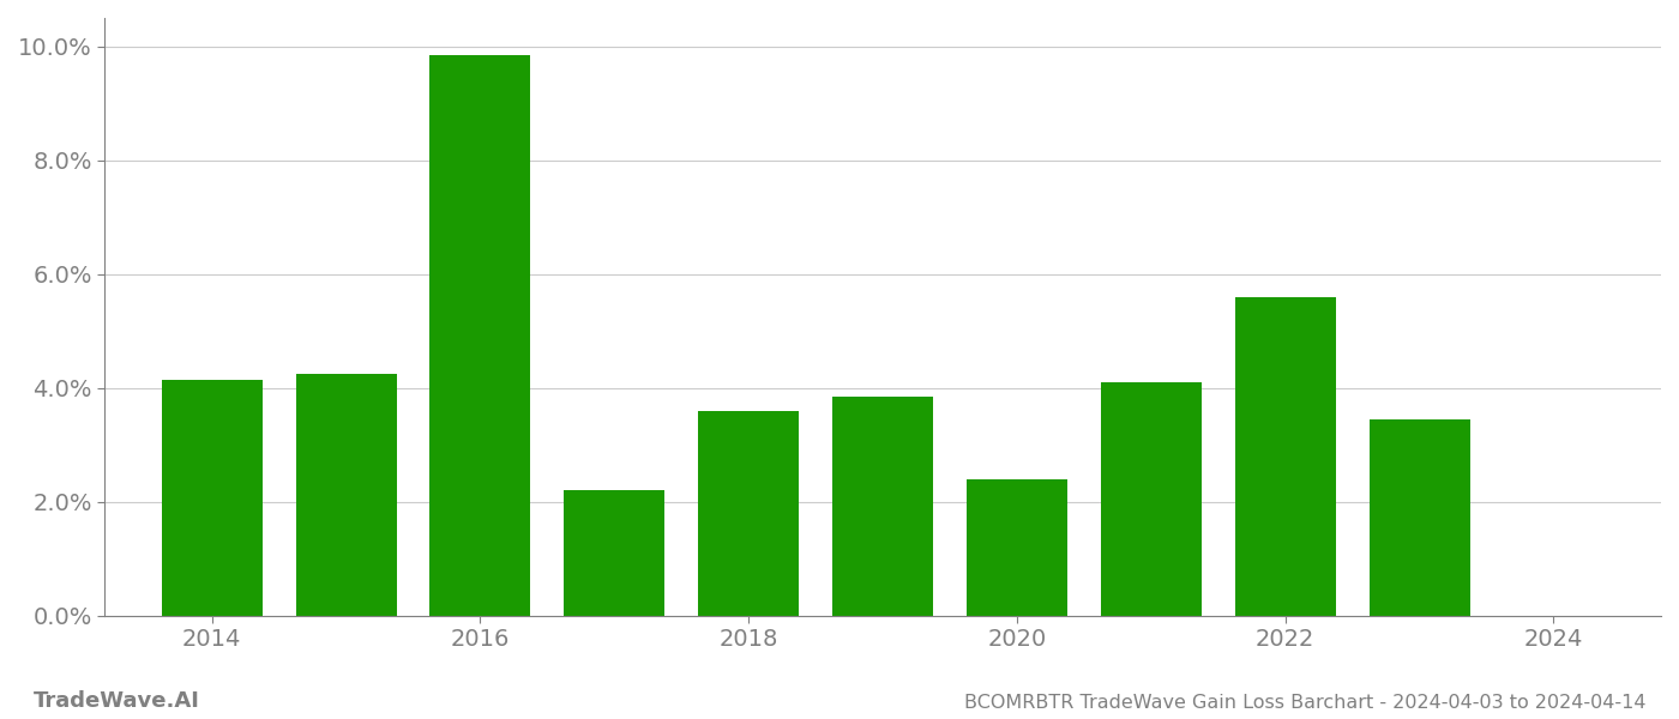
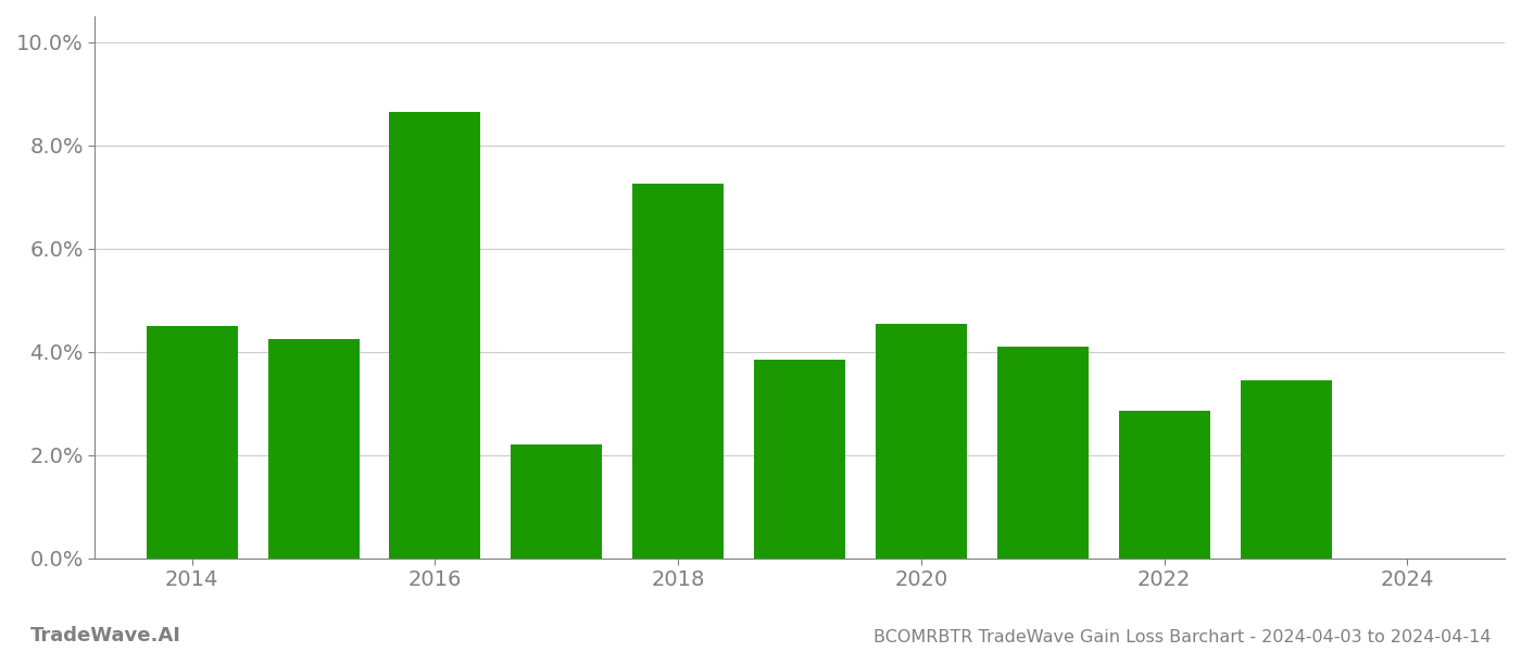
2014: 4.15% -> 4.50%
2016: 9.85% -> 8.65%
2018: 3.60% -> 7.25%
2020: 2.40% -> 4.55%
2022: 5.60% -> 2.85%
